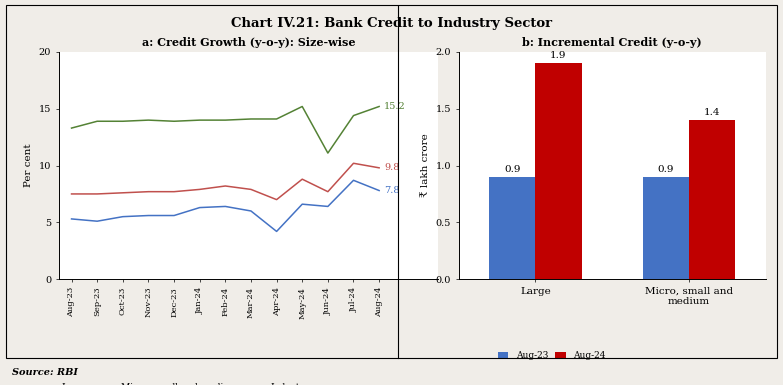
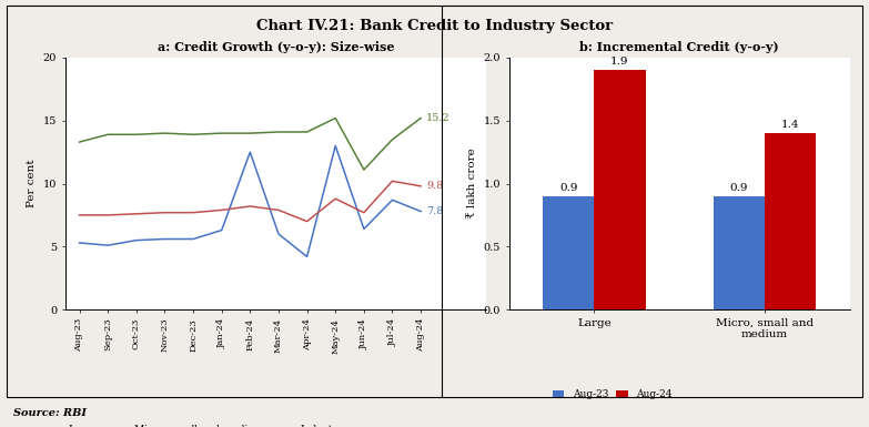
a: Credit Growth (y-o-y): Size-wise/Large/Feb-24: 6.4 -> 12.5
a: Credit Growth (y-o-y): Size-wise/Large/May-24: 6.6 -> 13.0
a: Credit Growth (y-o-y): Size-wise/Micro, small and medium/Jul-24: 14.4 -> 13.5
